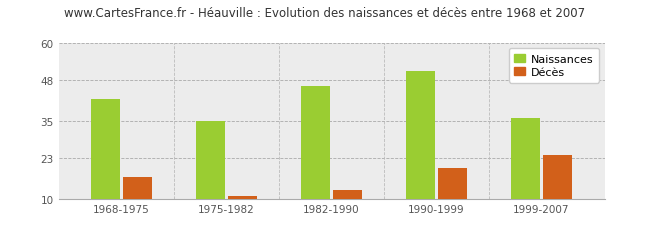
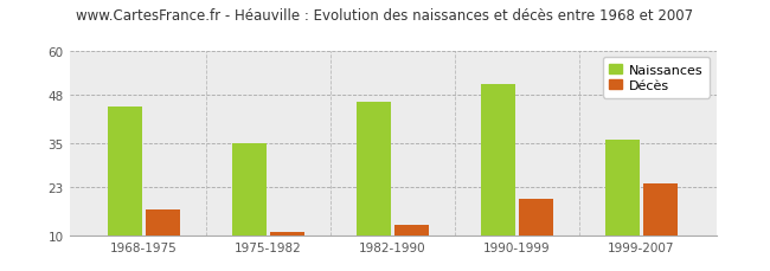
Naissances/1968-1975: 42 -> 45
